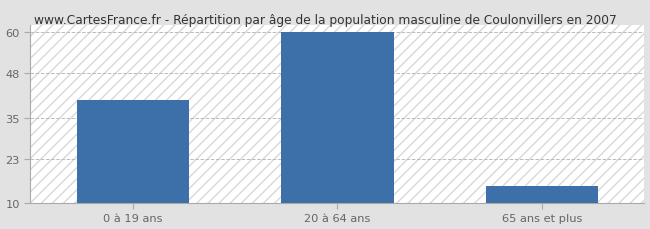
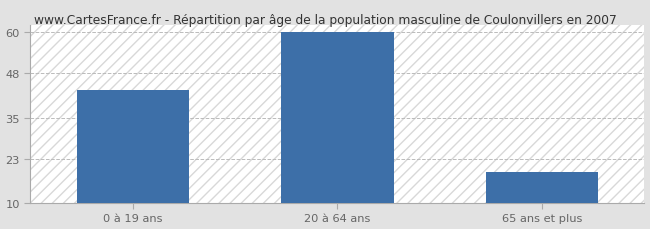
0 à 19 ans: 40 -> 43
65 ans et plus: 15 -> 19
